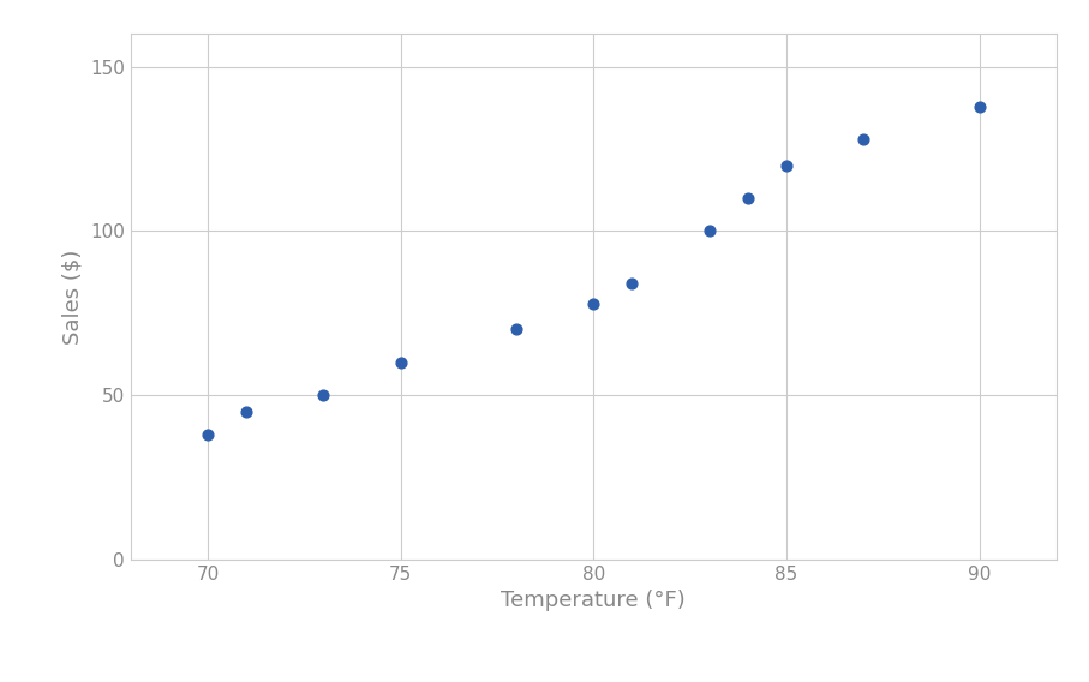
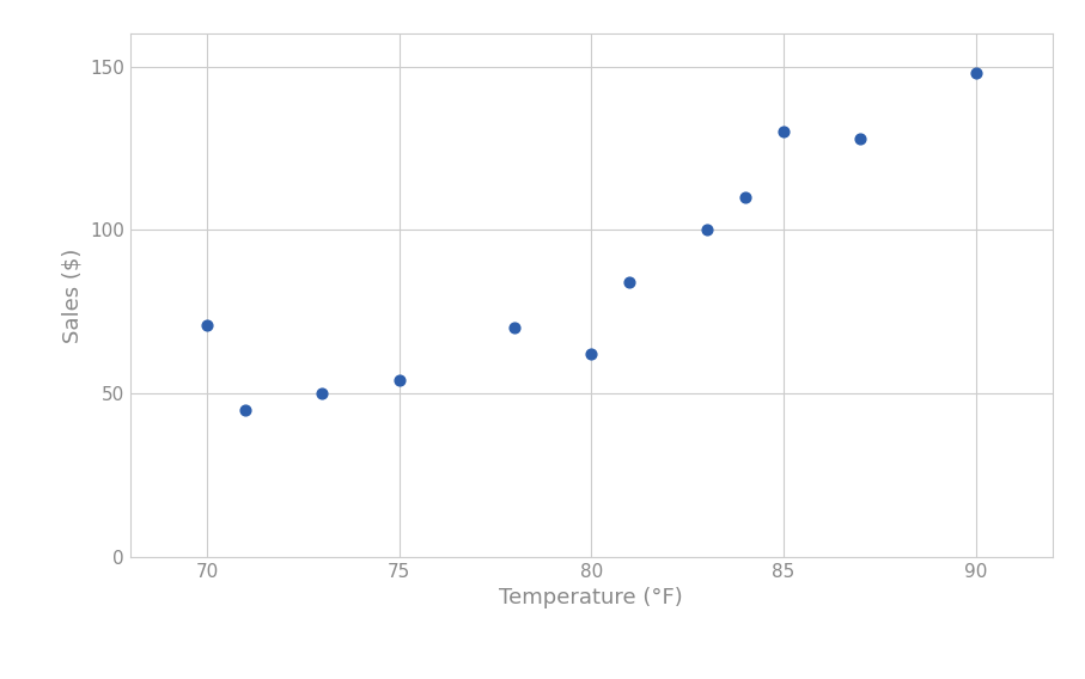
70: 38 -> 71
75: 60 -> 54
80: 78 -> 62
85: 120 -> 130
90: 138 -> 148
